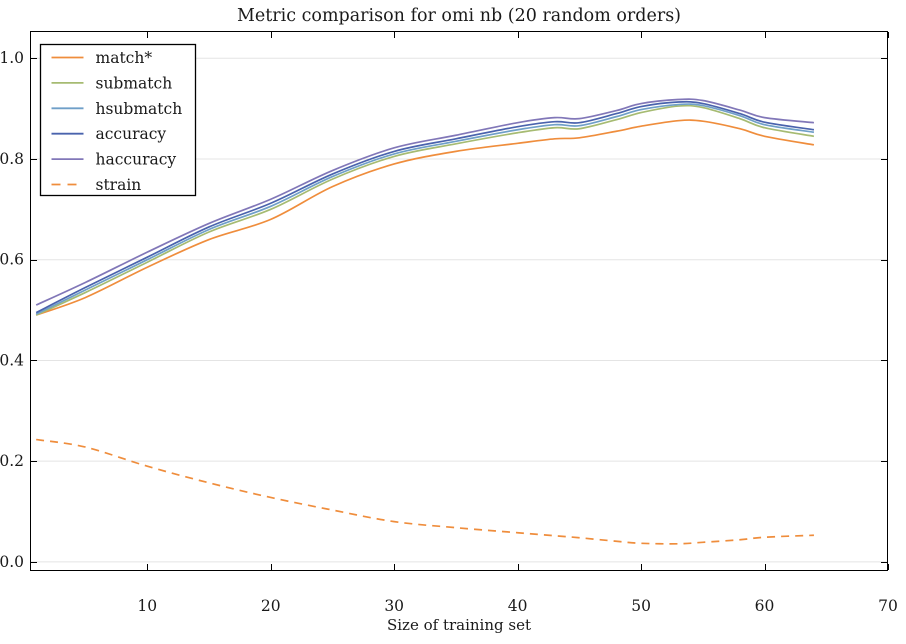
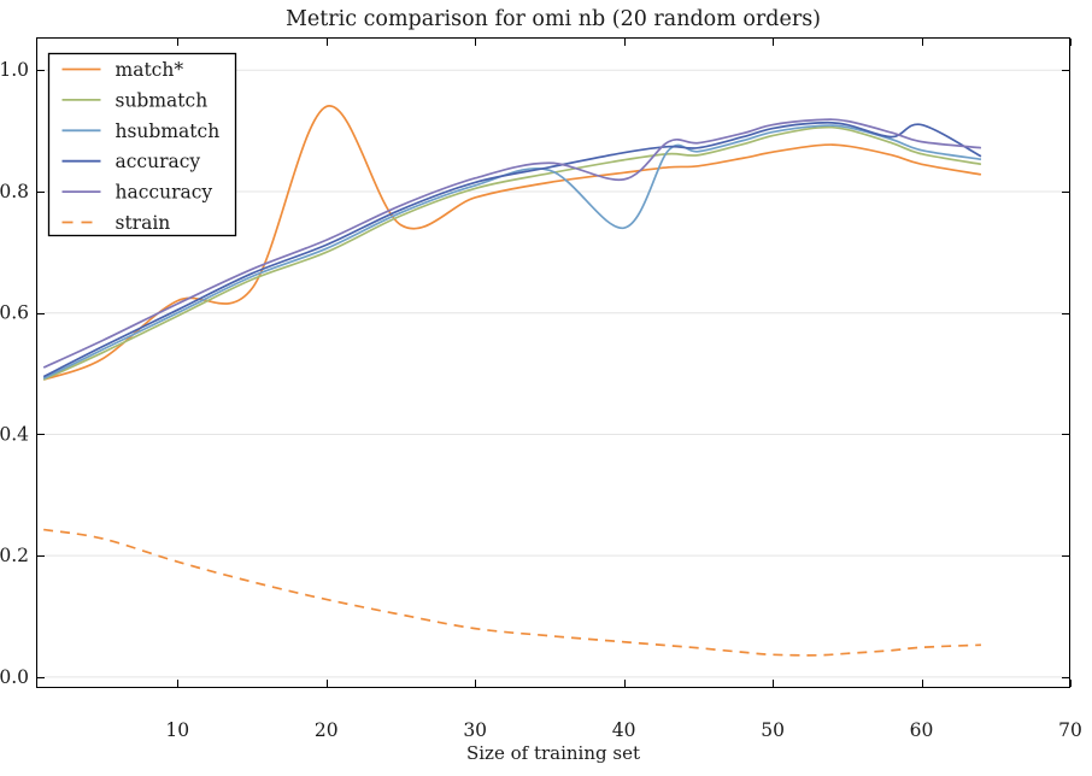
match*/10: 0.58 -> 0.62
match*/20: 0.68 -> 0.94
hsubmatch/40: 0.86 -> 0.74
haccuracy/40: 0.87 -> 0.82
accuracy/60: 0.87 -> 0.91
